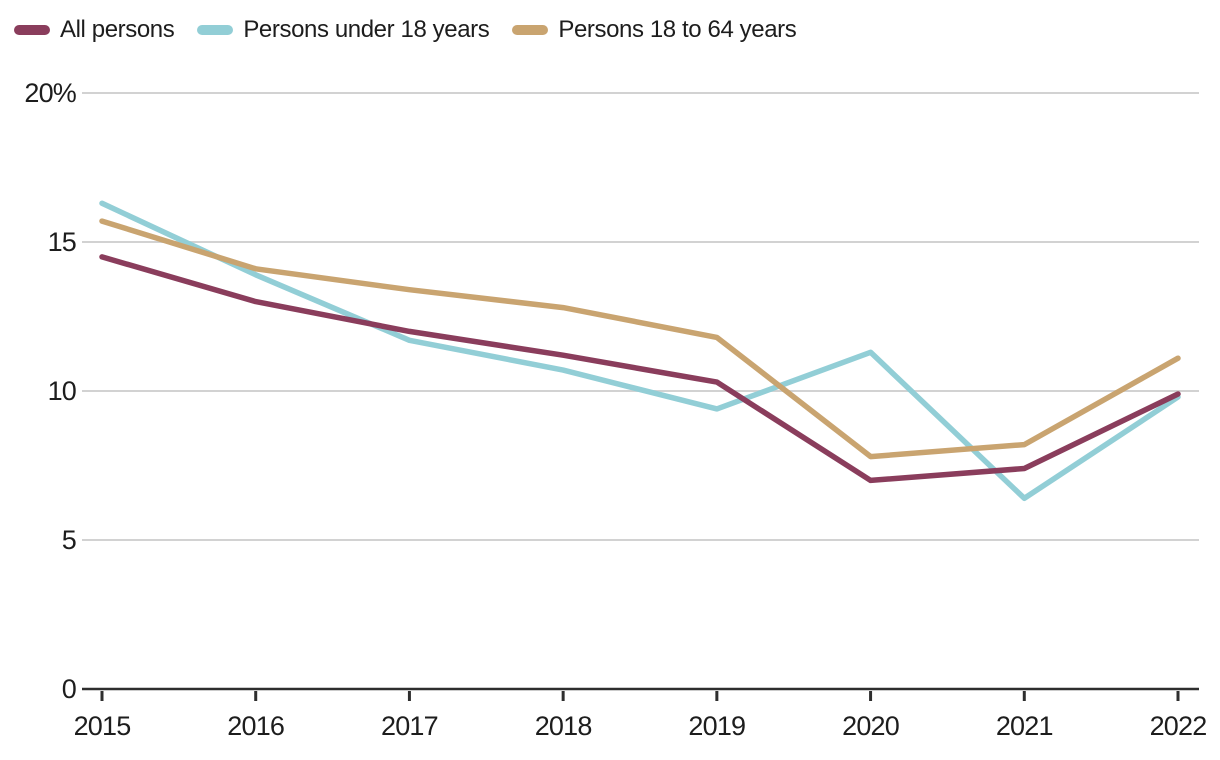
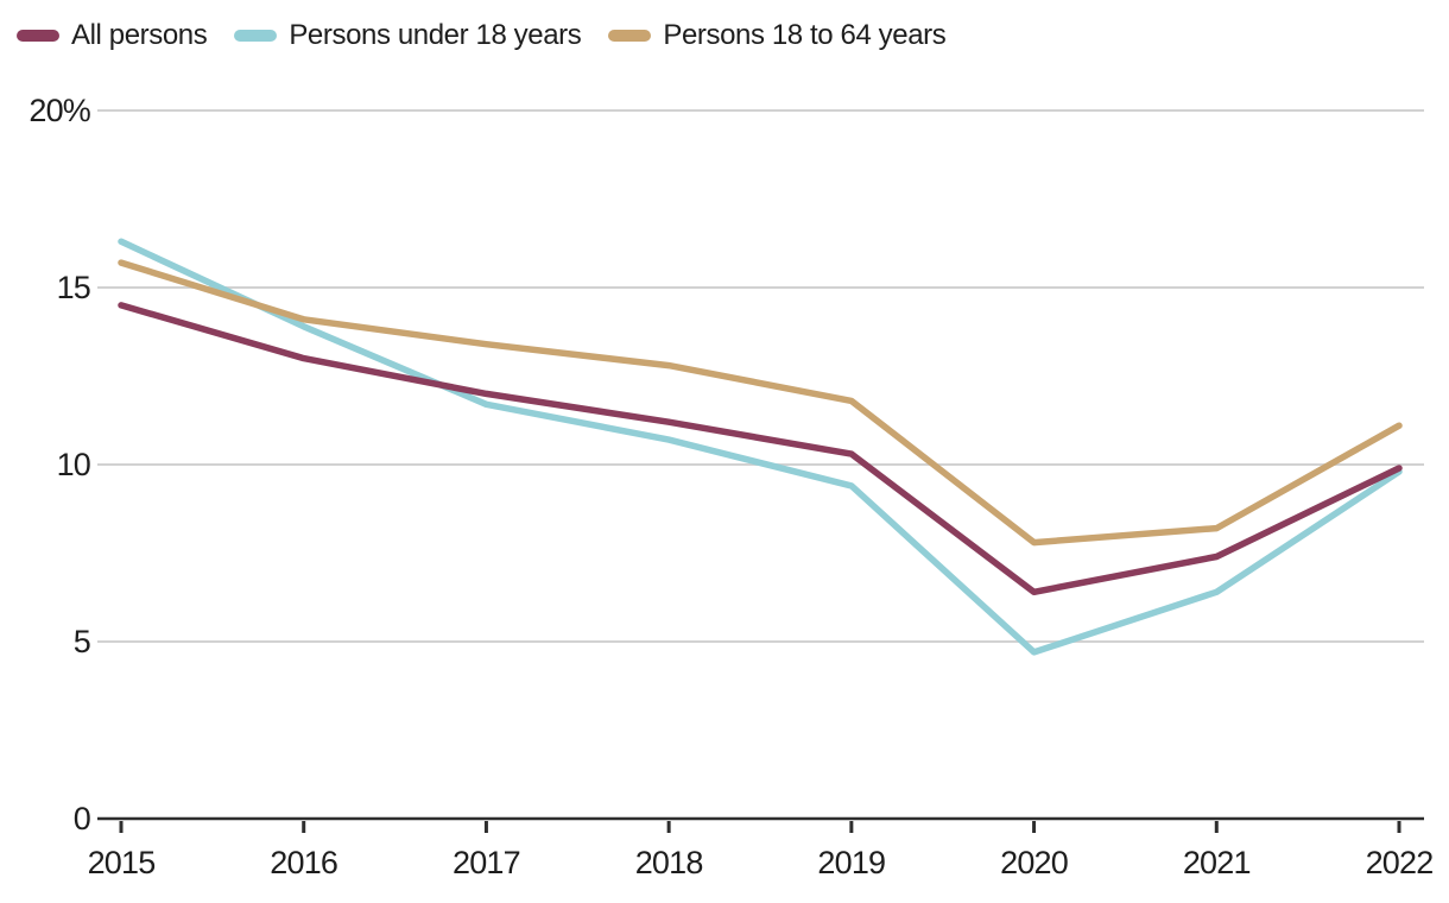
All persons/2020: 7.0% -> 6.4%
Persons under 18 years/2020: 11.3% -> 4.7%
